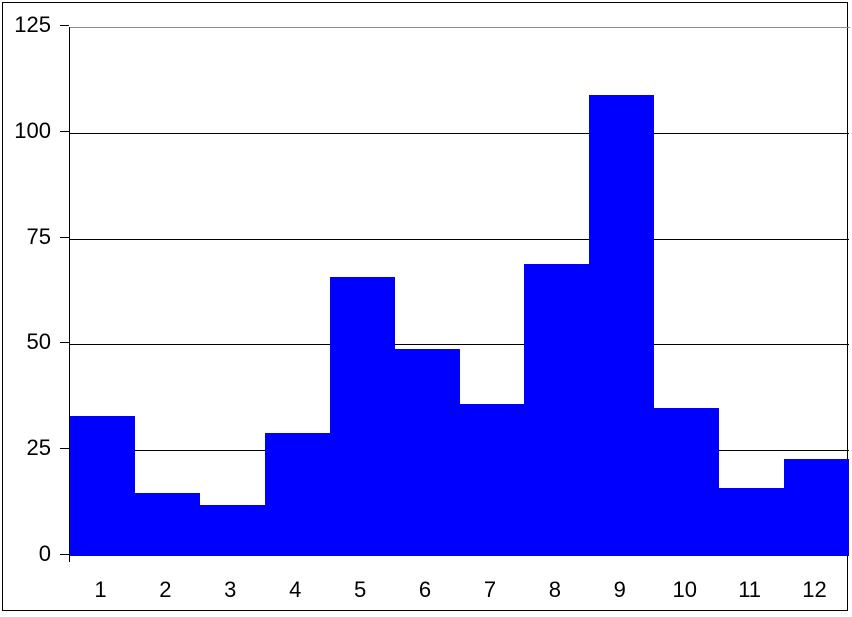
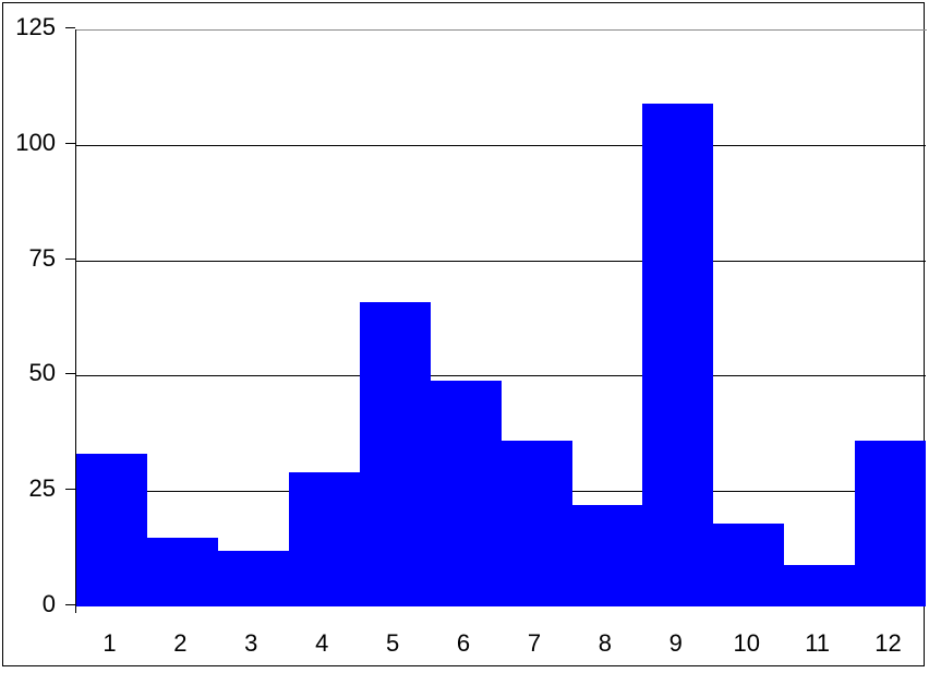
8: 69 -> 22
10: 35 -> 18
11: 16 -> 9
12: 23 -> 36
